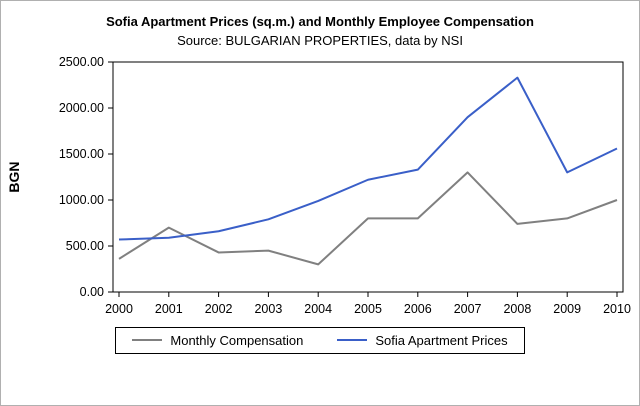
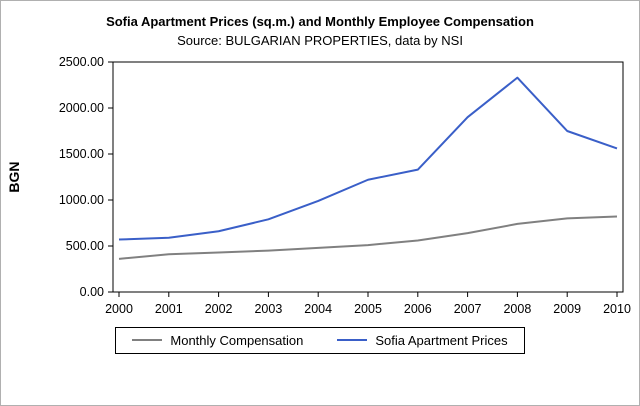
Monthly Compensation/2001: 700 -> 400
Monthly Compensation/2004: 300 -> 500
Monthly Compensation/2005: 800 -> 500
Monthly Compensation/2006: 800 -> 600
Monthly Compensation/2007: 1300 -> 600
Sofia Apartment Prices/2009: 1300 -> 1800
Monthly Compensation/2010: 1000 -> 800
